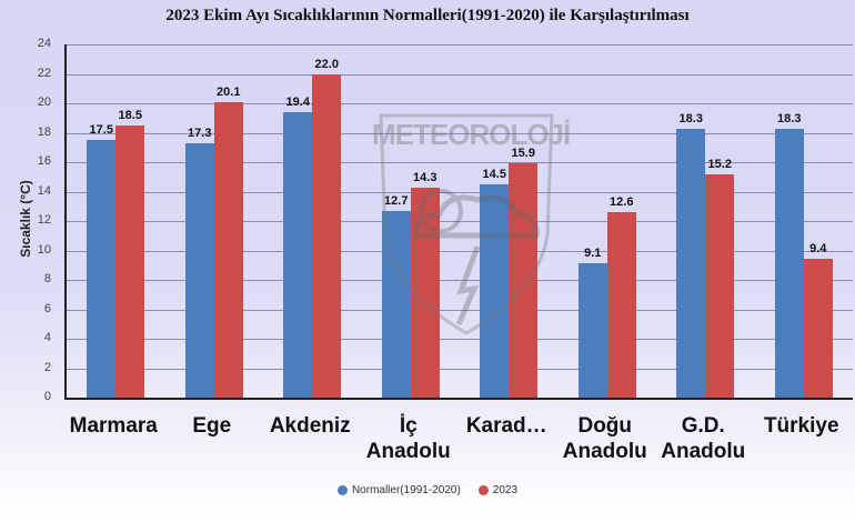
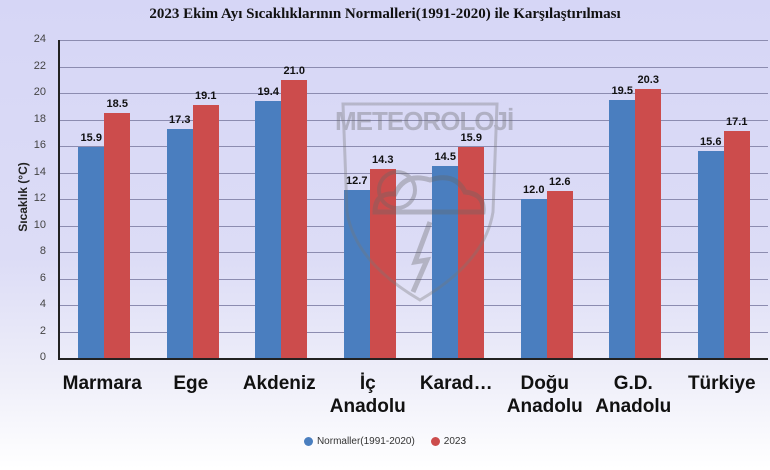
Normaller(1991-2020)/Marmara: 17.5 -> 15.9
2023/Ege: 20.1 -> 19.1
2023/Akdeniz: 22.0 -> 21.0
Normaller(1991-2020)/Doğu Anadolu: 9.1 -> 12.0
Normaller(1991-2020)/G.D. Anadolu: 18.3 -> 19.5
2023/G.D. Anadolu: 15.2 -> 20.3
Normaller(1991-2020)/Türkiye: 18.3 -> 15.6
2023/Türkiye: 9.4 -> 17.1
